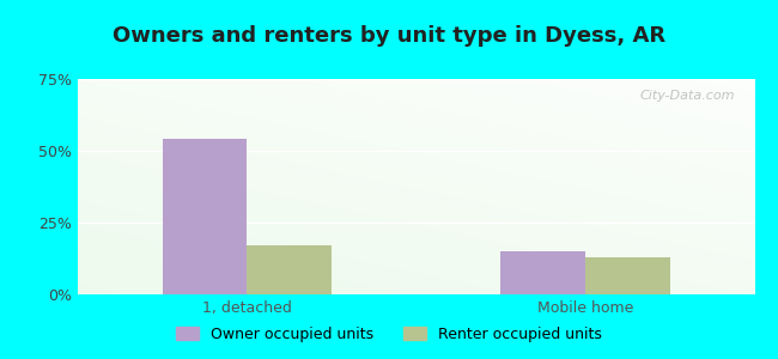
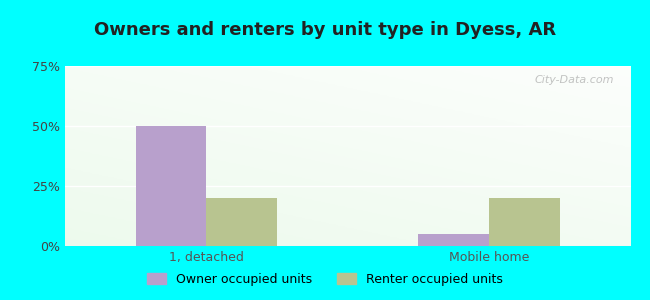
Owner occupied units/1, detached: 54% -> 50%
Renter occupied units/1, detached: 17% -> 20%
Owner occupied units/Mobile home: 15% -> 5%
Renter occupied units/Mobile home: 13% -> 20%
